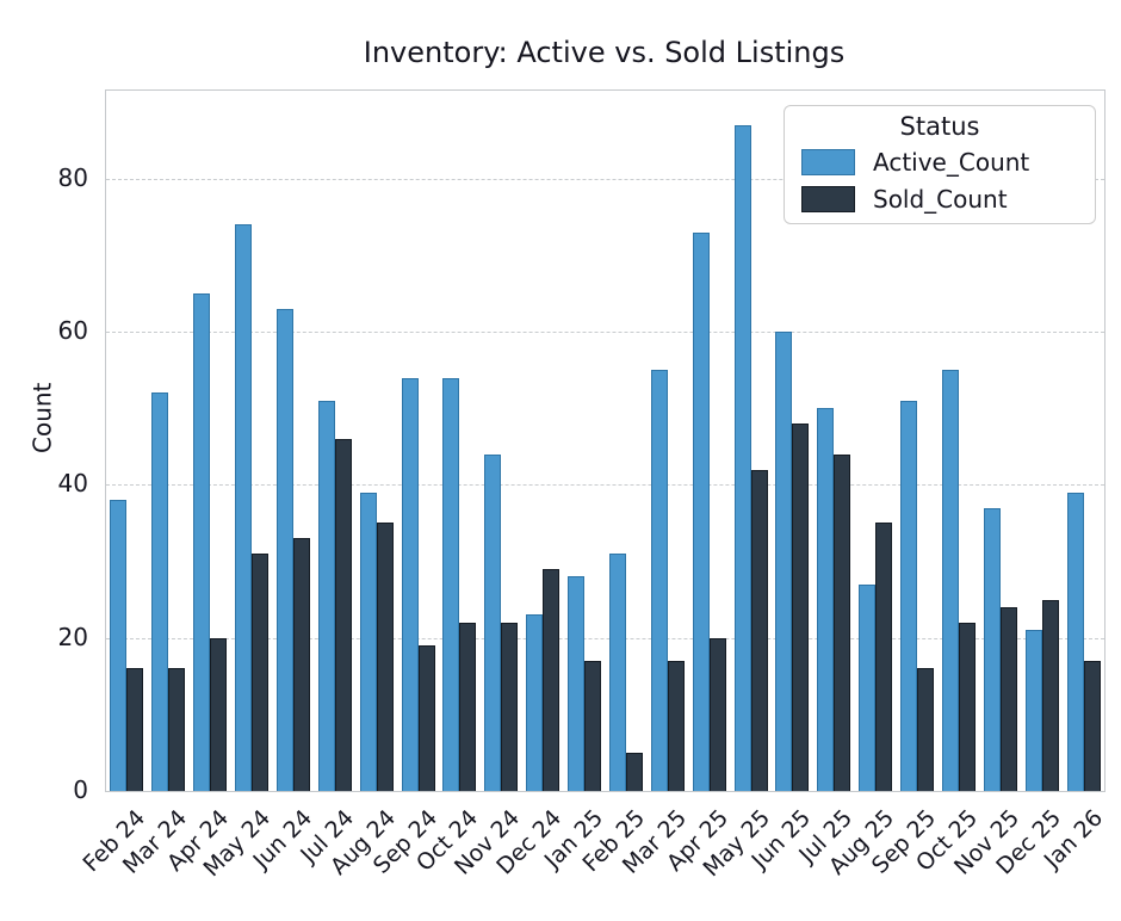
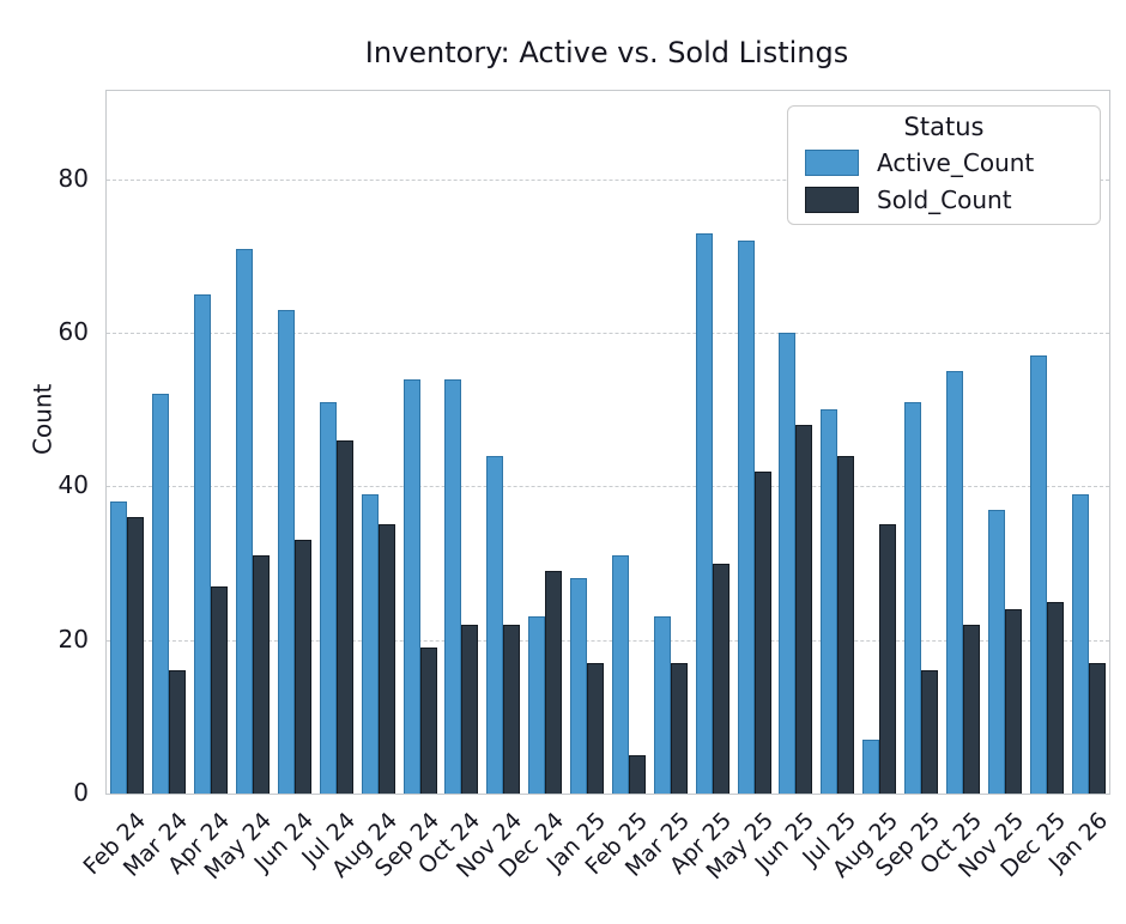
Sold_Count/Feb 24: 16 -> 36
Sold_Count/Apr 24: 20 -> 27
Active_Count/May 24: 74 -> 71
Active_Count/Mar 25: 55 -> 23
Sold_Count/Apr 25: 20 -> 30
Active_Count/May 25: 87 -> 72
Active_Count/Aug 25: 27 -> 7
Active_Count/Dec 25: 21 -> 57
